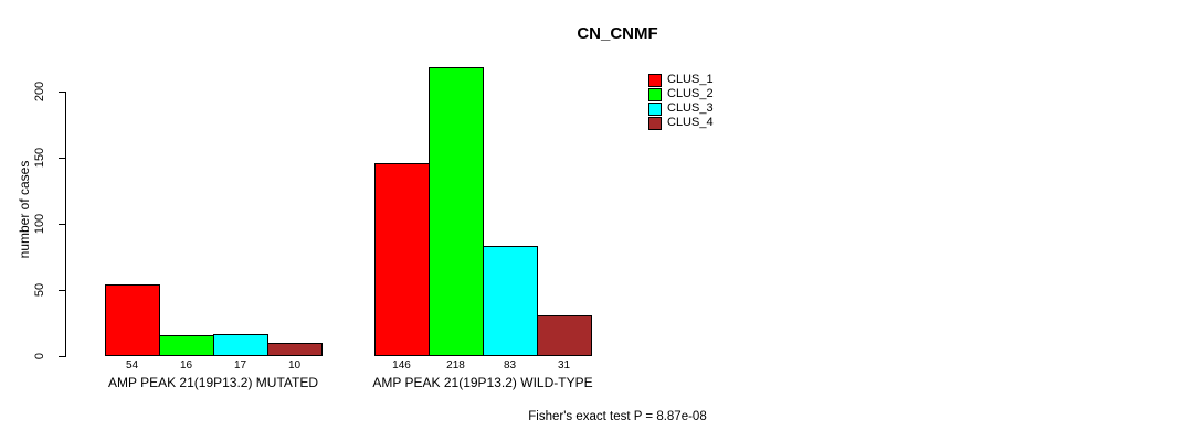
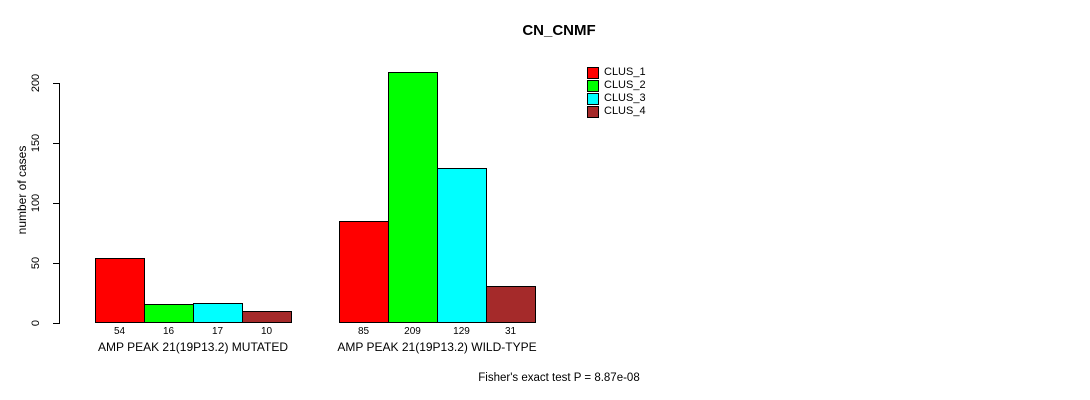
CLUS_1/AMP PEAK 21(19P13.2) WILD-TYPE: 146 -> 85
CLUS_2/AMP PEAK 21(19P13.2) WILD-TYPE: 218 -> 209
CLUS_3/AMP PEAK 21(19P13.2) WILD-TYPE: 83 -> 129
